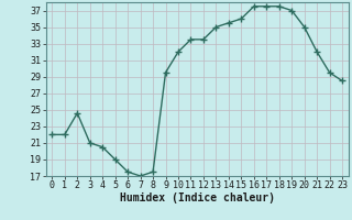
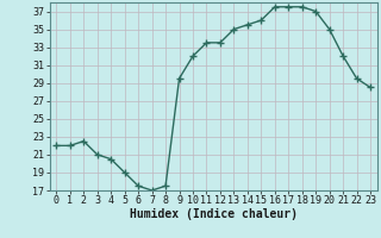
2: 24.6 -> 22.5
